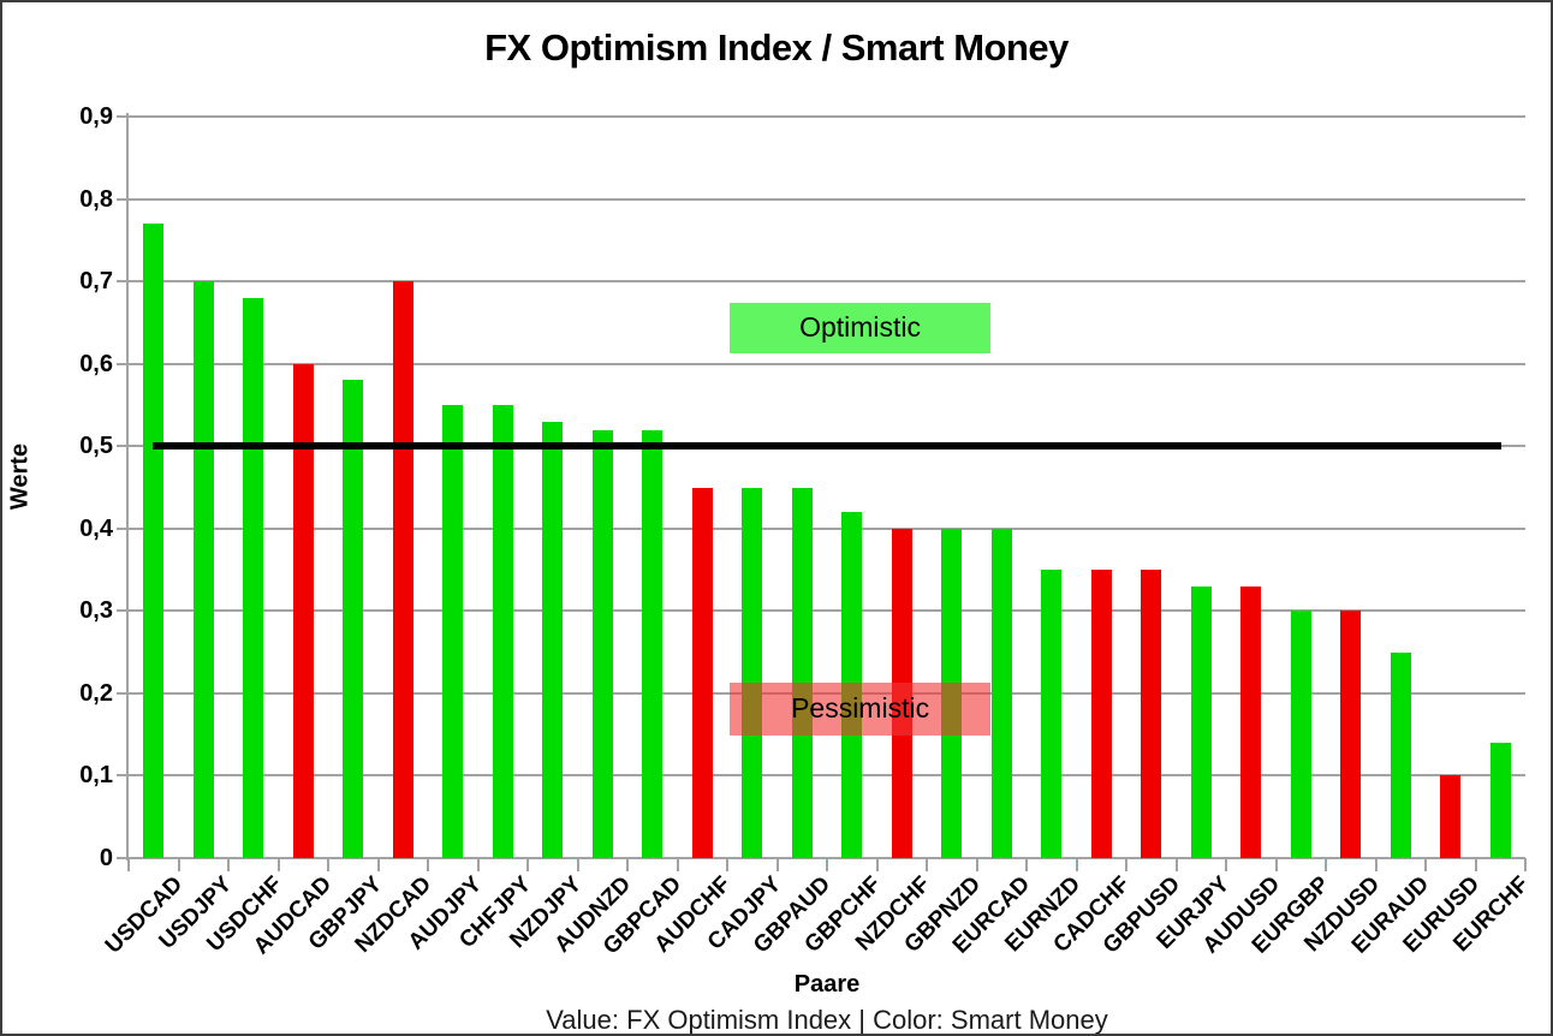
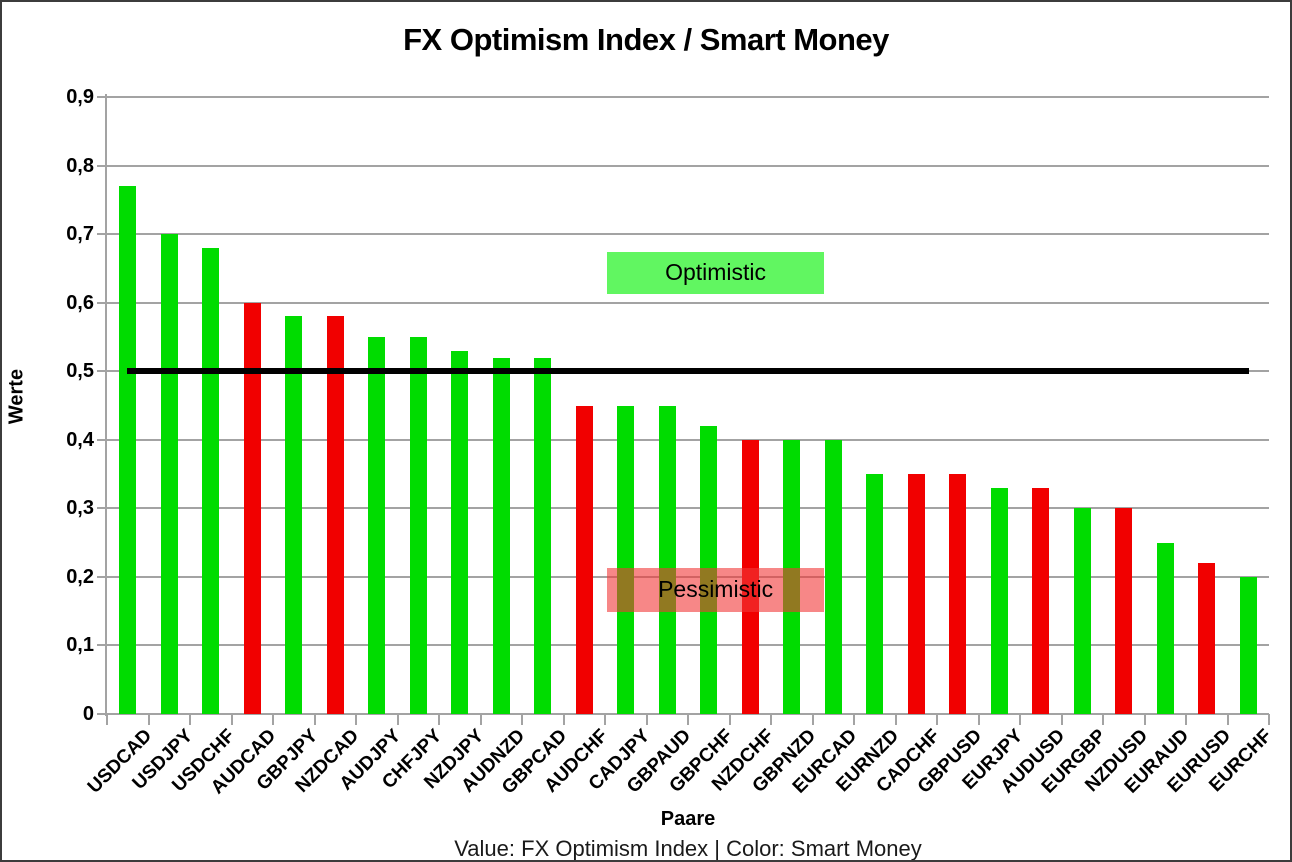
NZDCAD: 0,70 -> 0,58
EURUSD: 0,10 -> 0,22
EURCHF: 0,14 -> 0,20
